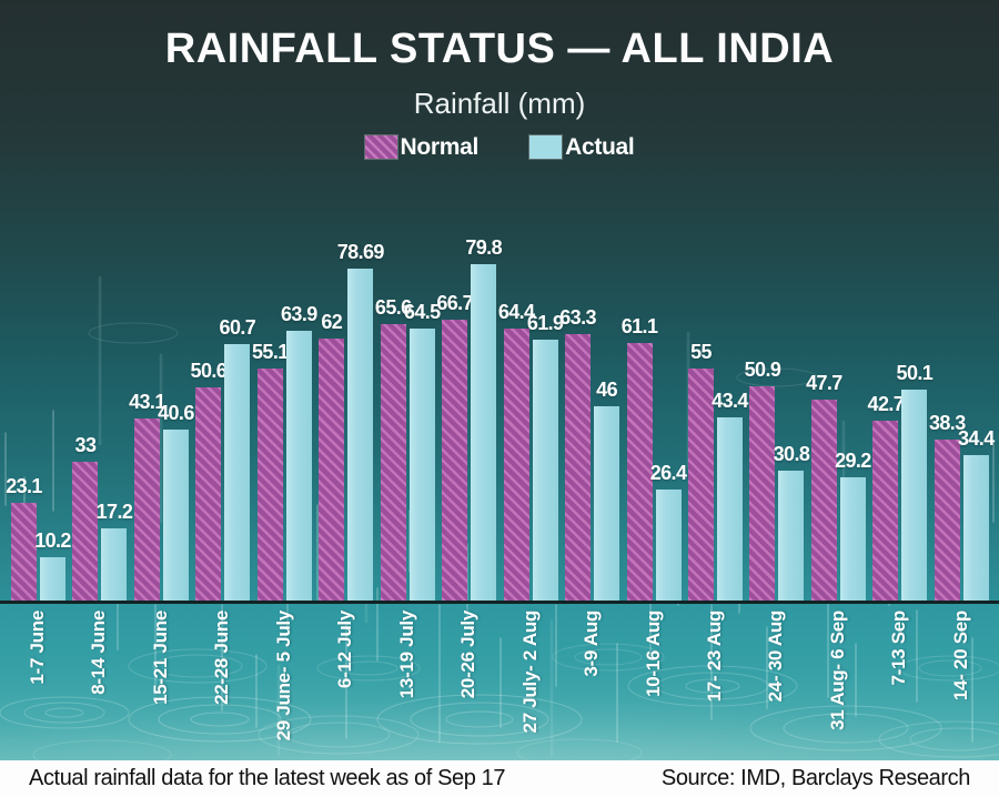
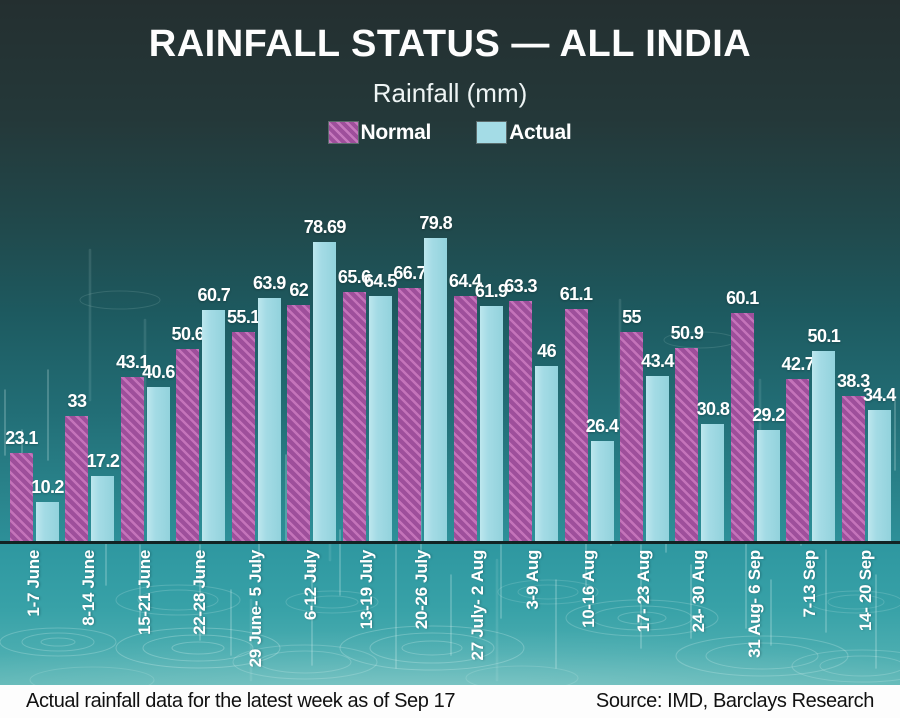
Normal/31 Aug- 6 Sep: 47.7 -> 60.1
